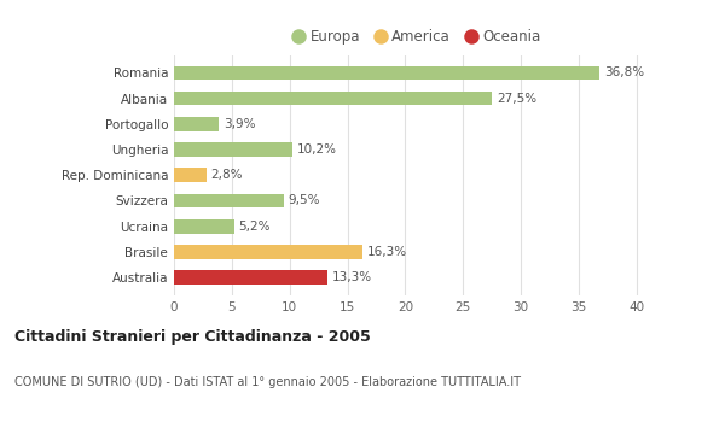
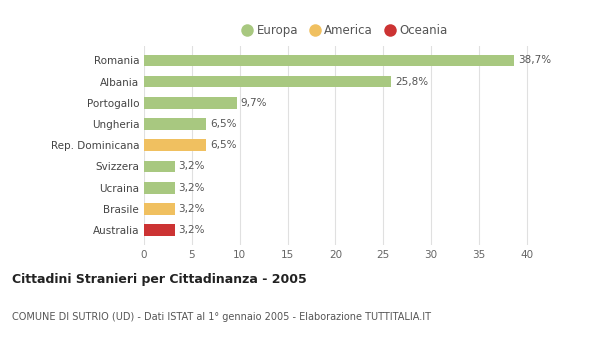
Romania: 36,8% -> 38,7%
Albania: 27,5% -> 25,8%
Portogallo: 3,9% -> 9,7%
Ungheria: 10,2% -> 6,5%
Rep. Dominicana: 2,8% -> 6,5%
Svizzera: 9,5% -> 3,2%
Ucraina: 5,2% -> 3,2%
Brasile: 16,3% -> 3,2%
Australia: 13,3% -> 3,2%
